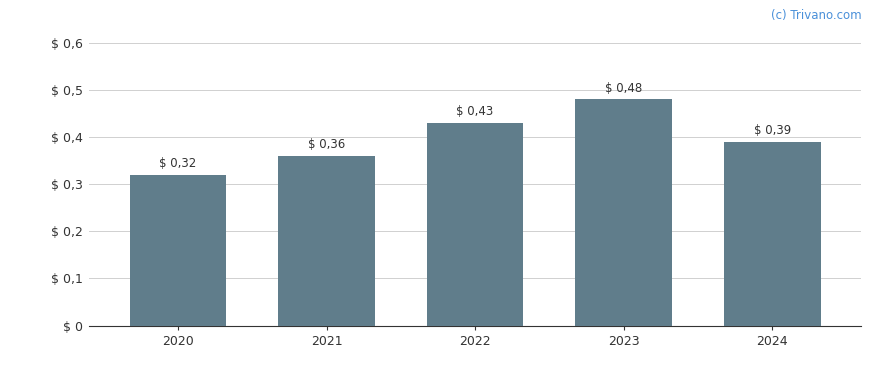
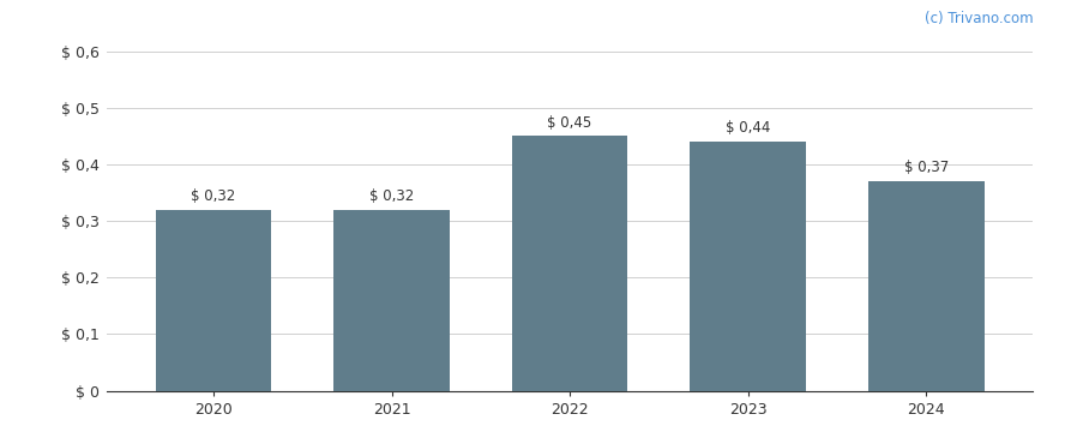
2021: 0,36 -> 0,32
2022: 0,43 -> 0,45
2023: 0,48 -> 0,44
2024: 0,39 -> 0,37
